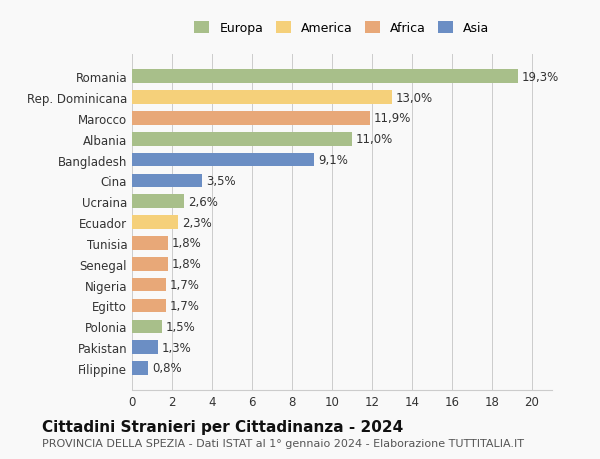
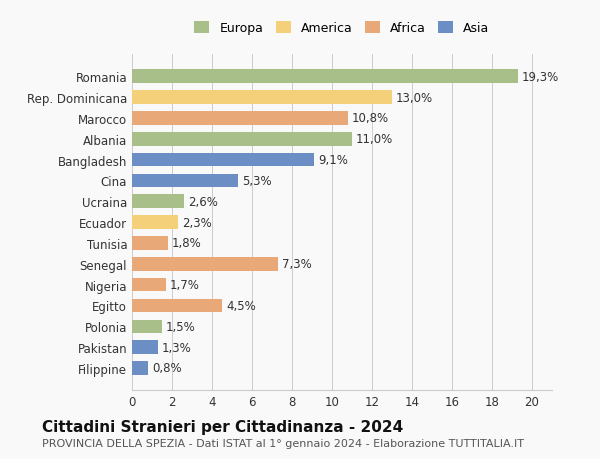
Marocco: 11,9% -> 10,8%
Cina: 3,5% -> 5,3%
Senegal: 1,8% -> 7,3%
Egitto: 1,7% -> 4,5%
